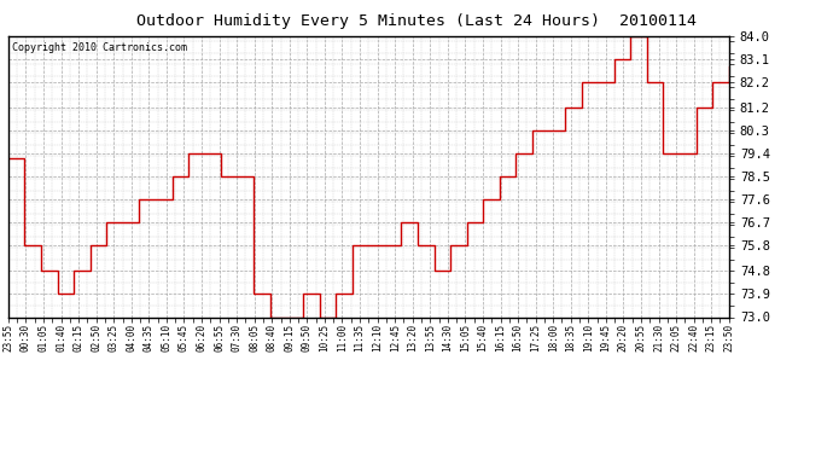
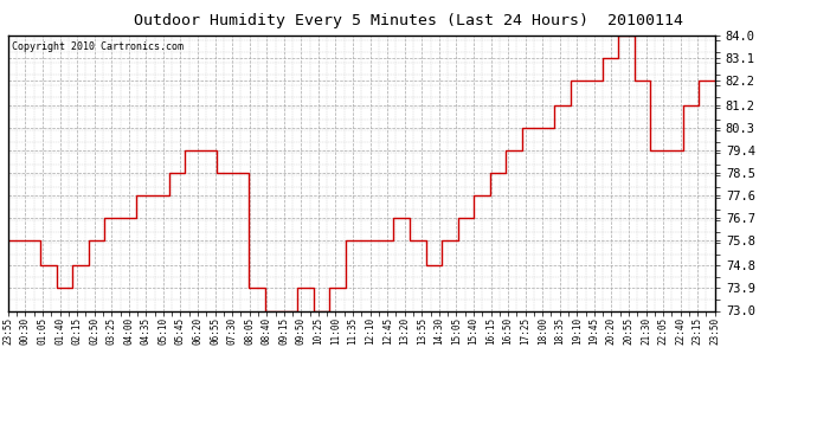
23:55: 79.2 -> 75.8
23:50: 82.8 -> 82.2
